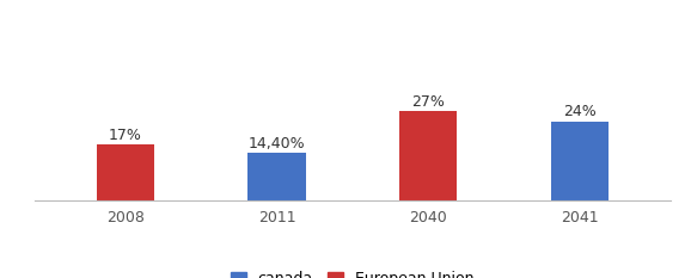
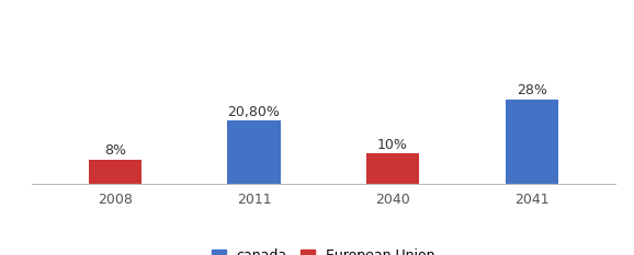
2008: 17% -> 8%
2011: 14,40% -> 20,80%
2040: 27% -> 10%
2041: 24% -> 28%
